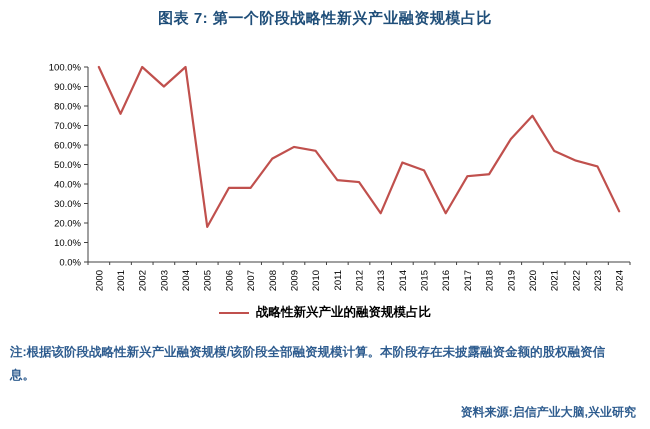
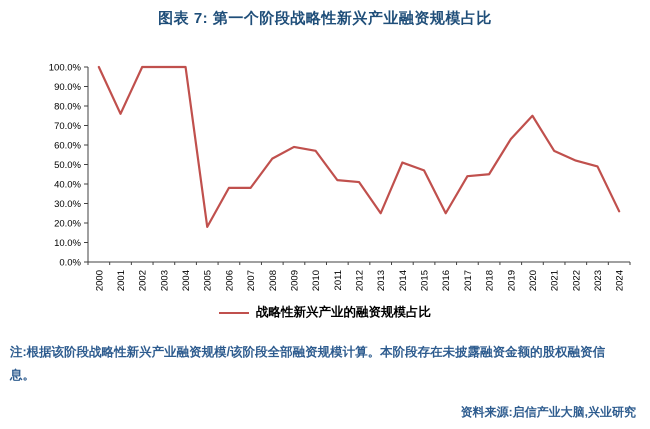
2003: 90% -> 100%
